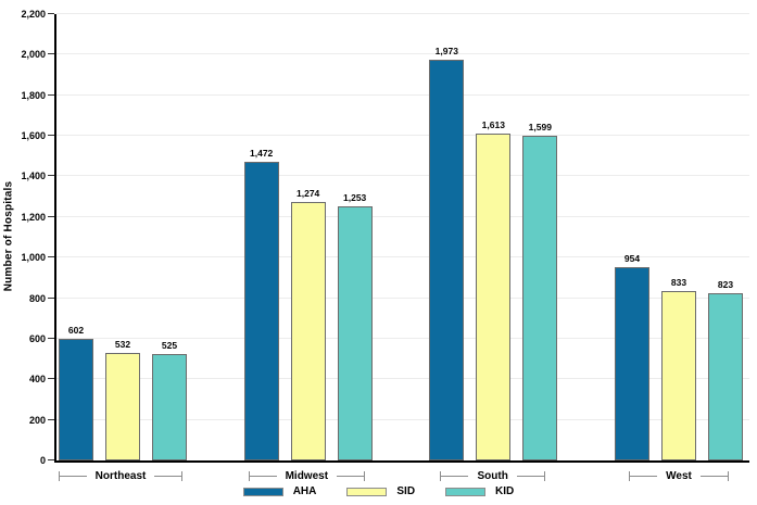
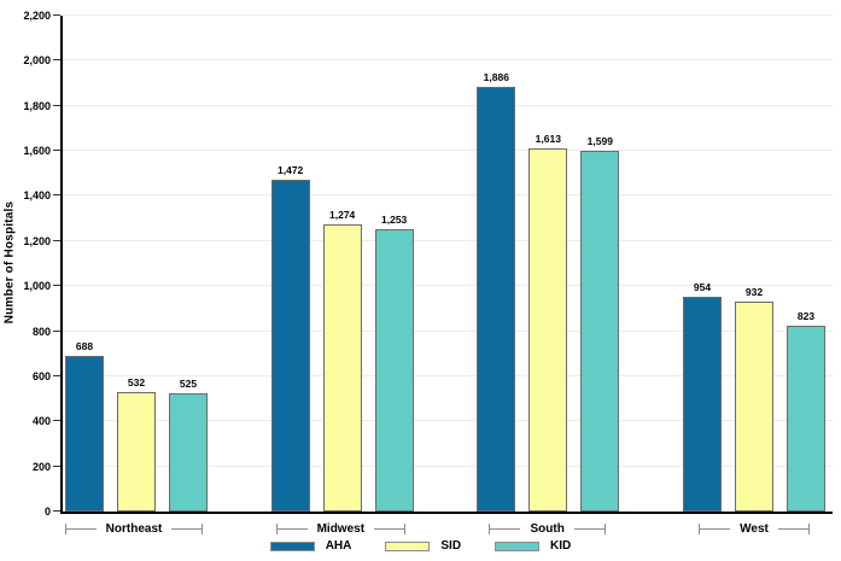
AHA/Northeast: 602 -> 688
AHA/South: 1,973 -> 1,886
SID/West: 833 -> 932
